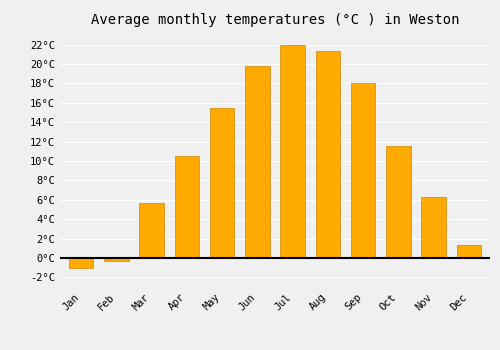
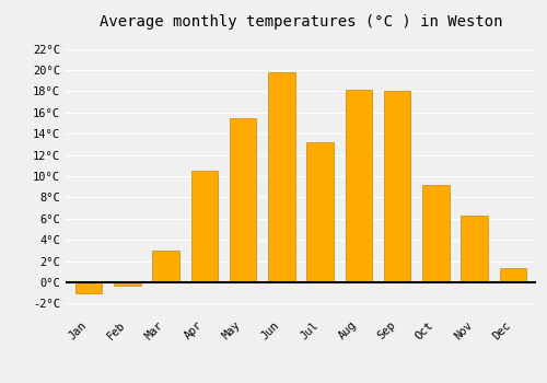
Mar: 5.7°C -> 3.0°C
Jul: 22.0°C -> 13.2°C
Aug: 21.3°C -> 18.2°C
Oct: 11.5°C -> 9.2°C
